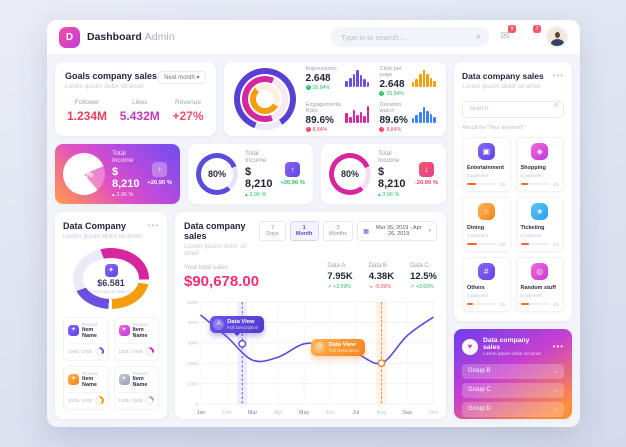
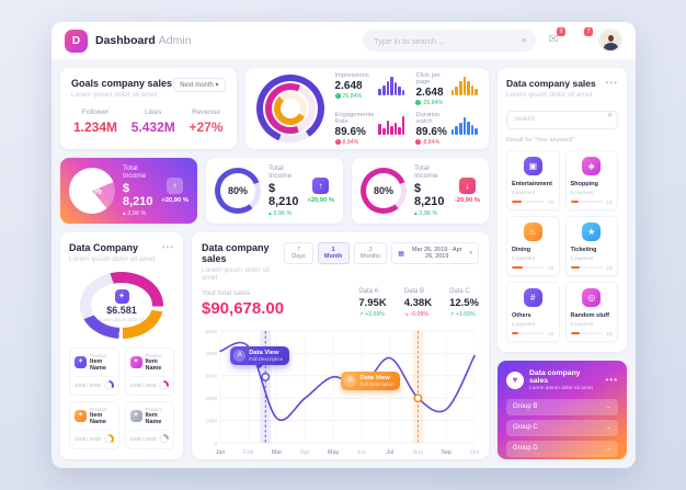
Jan: 4400 -> 4100
Feb: 3300 -> 4300
Mar: 2200 -> 1100
Apr: 2300 -> 2000
Jun: 2800 -> 2500
Jul: 2500 -> 3800
Sep: 3400 -> 1500
Oct: 4200 -> 3900
